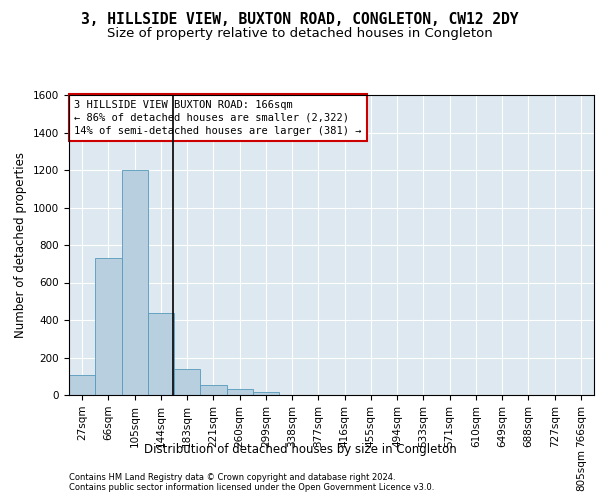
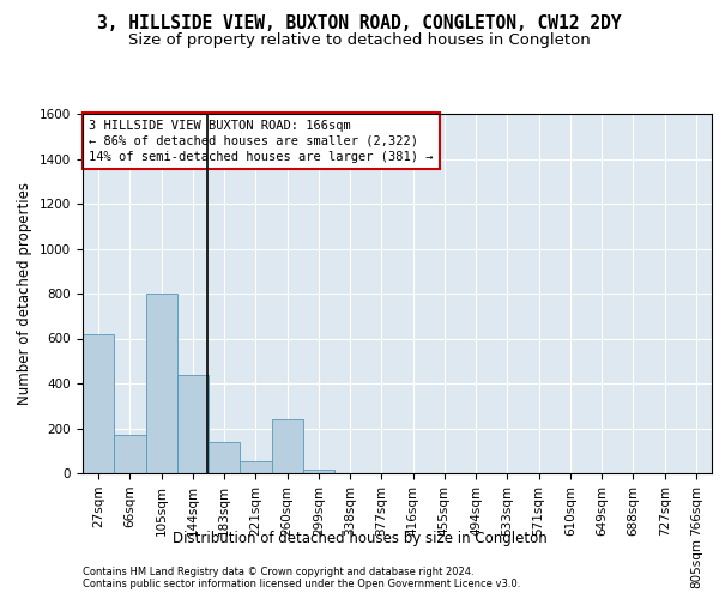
27sqm: 100 -> 620
66sqm: 730 -> 170
105sqm: 1200 -> 800
260sqm: 30 -> 240
